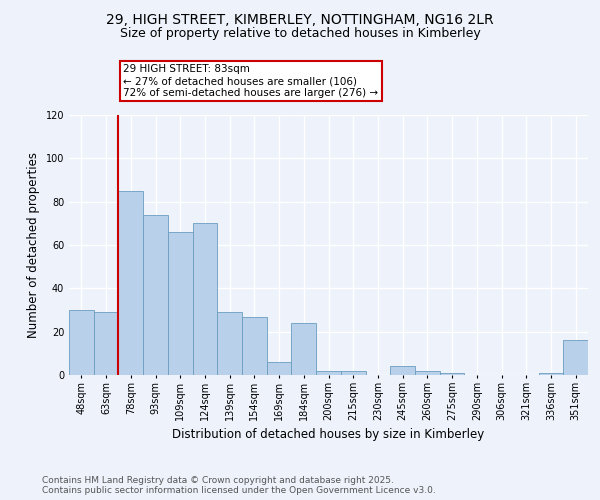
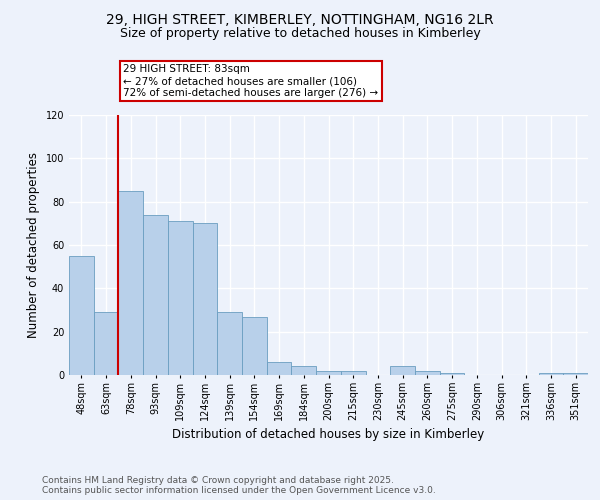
48sqm: 30 -> 55
109sqm: 66 -> 71
184sqm: 24 -> 4
351sqm: 16 -> 1
